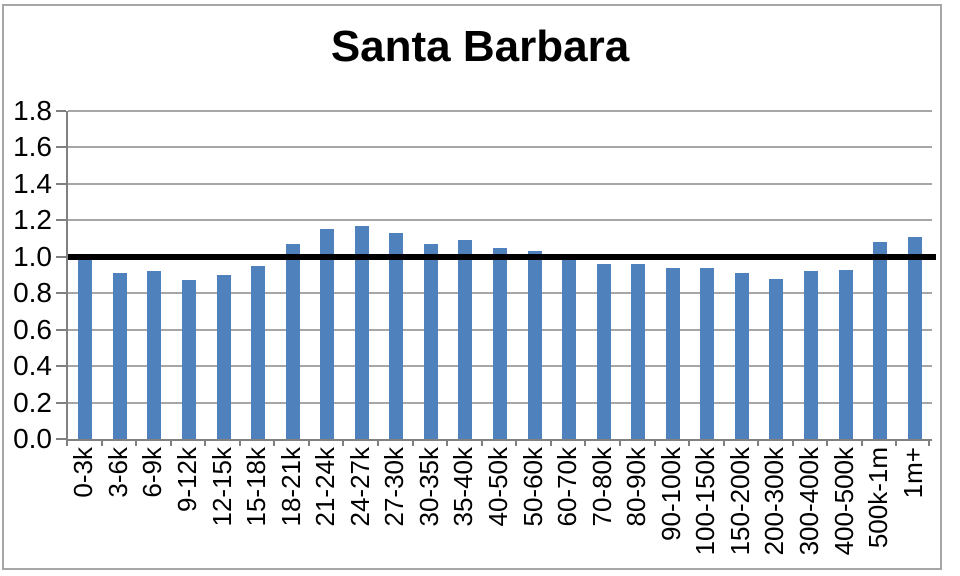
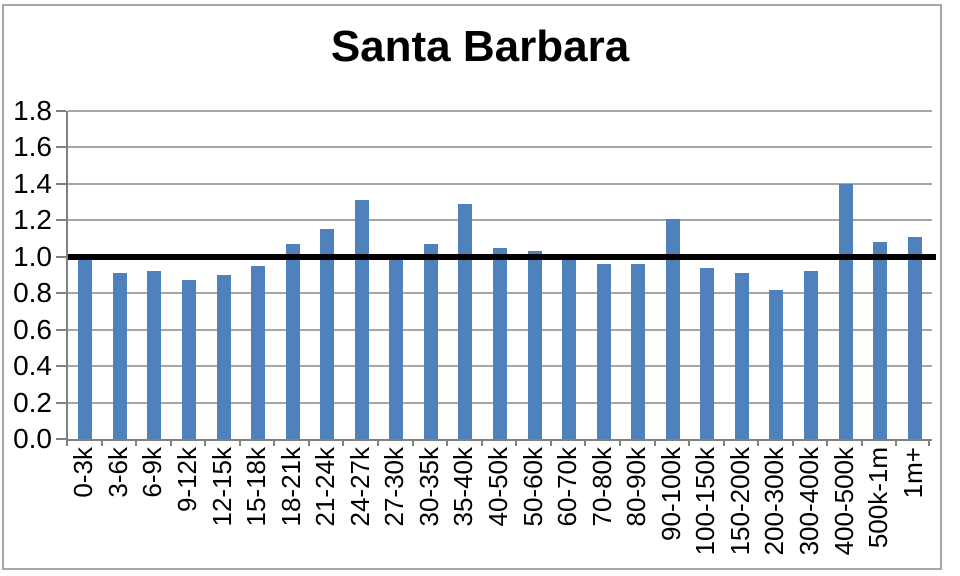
24-27k: 1.17 -> 1.31
27-30k: 1.13 -> 0.99
35-40k: 1.09 -> 1.29
90-100k: 0.94 -> 1.21
200-300k: 0.88 -> 0.82
400-500k: 0.93 -> 1.40
